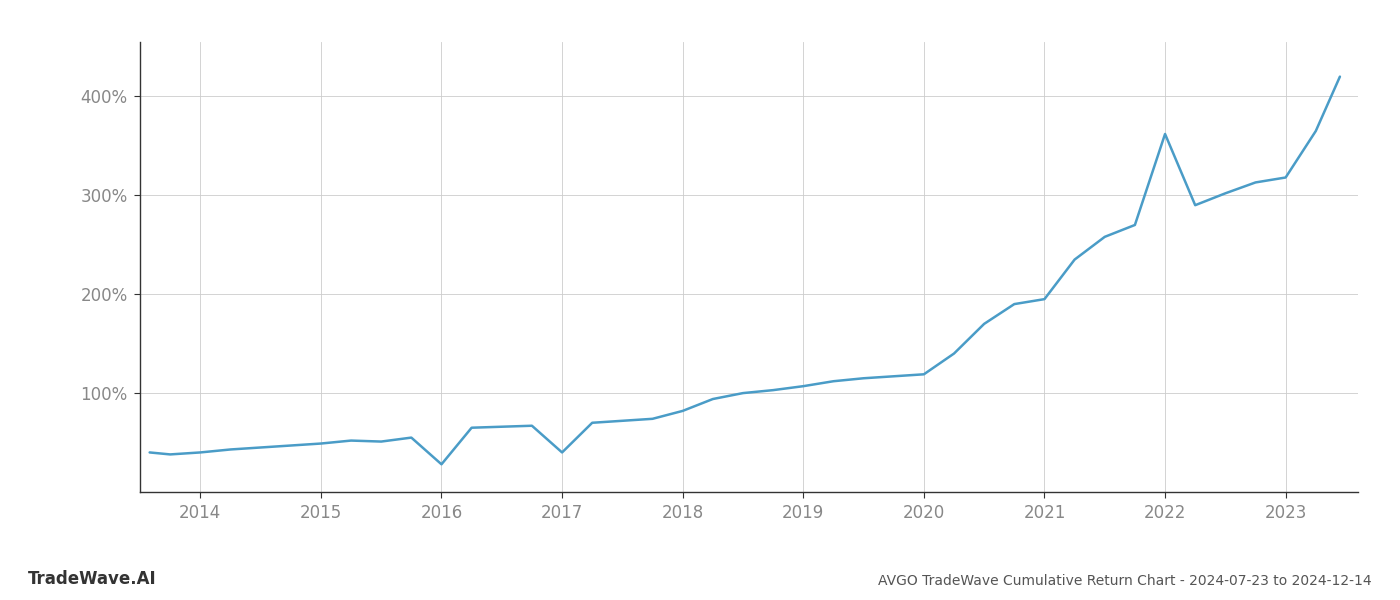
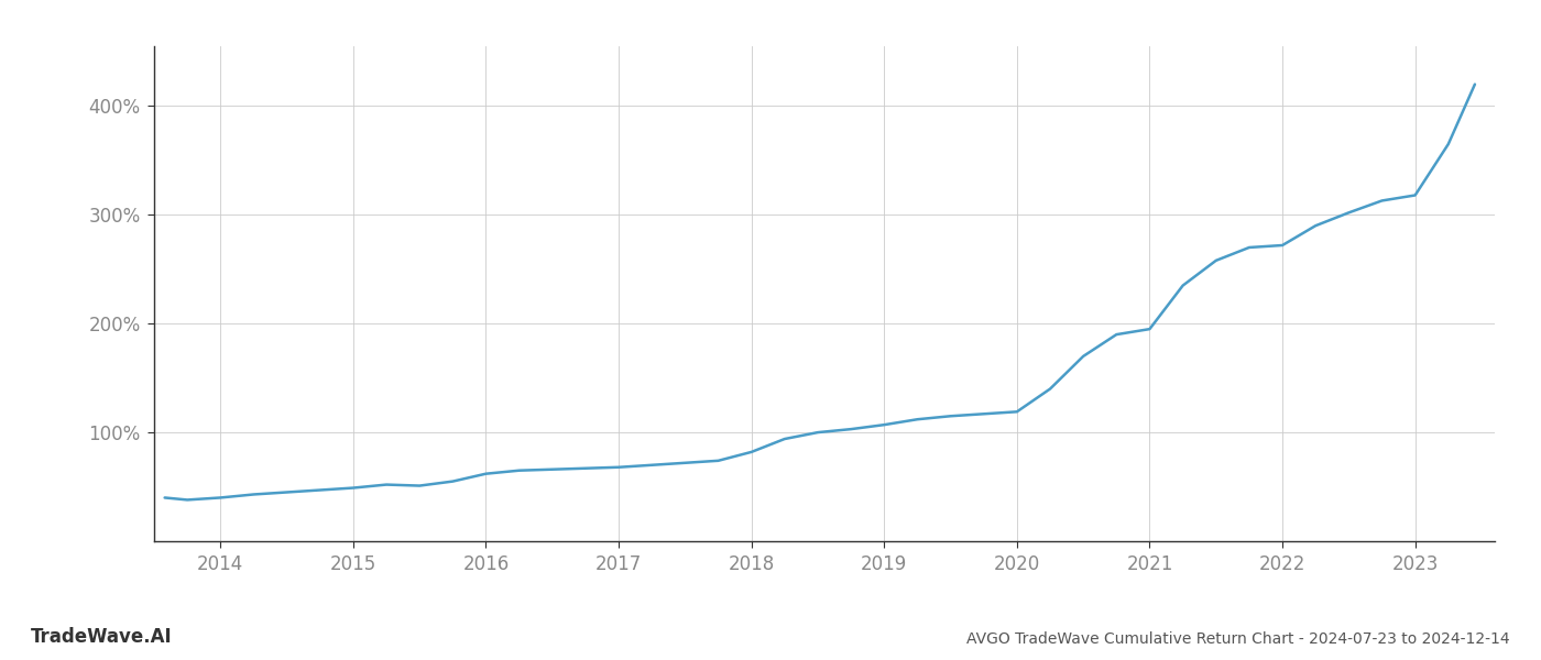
2016: 28% -> 62%
2017: 40% -> 68%
2022: 362% -> 272%
